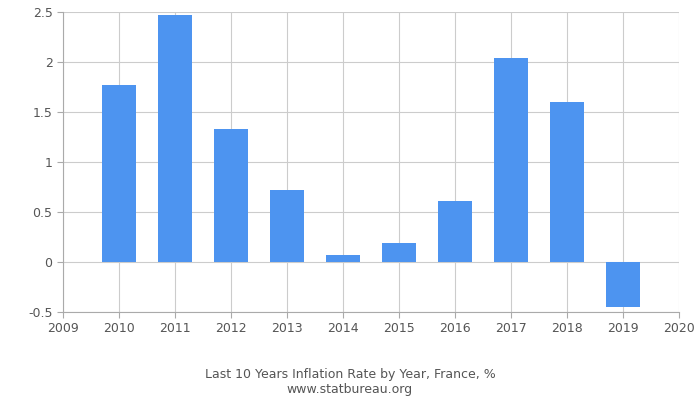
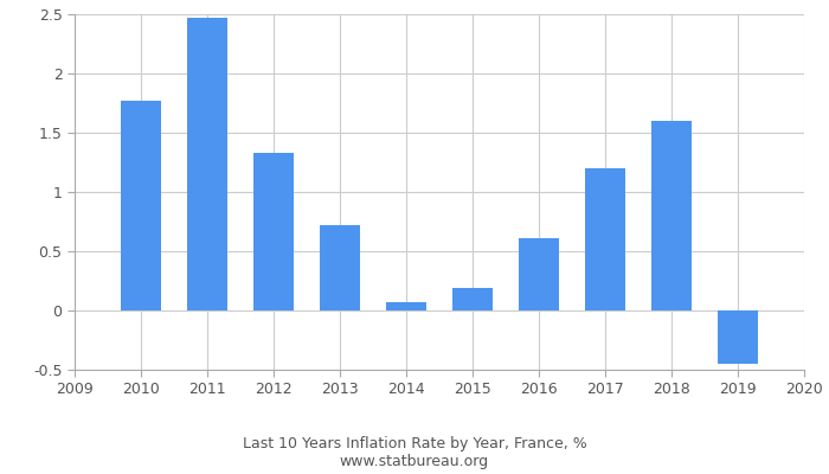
2017: 2.04 -> 1.20
